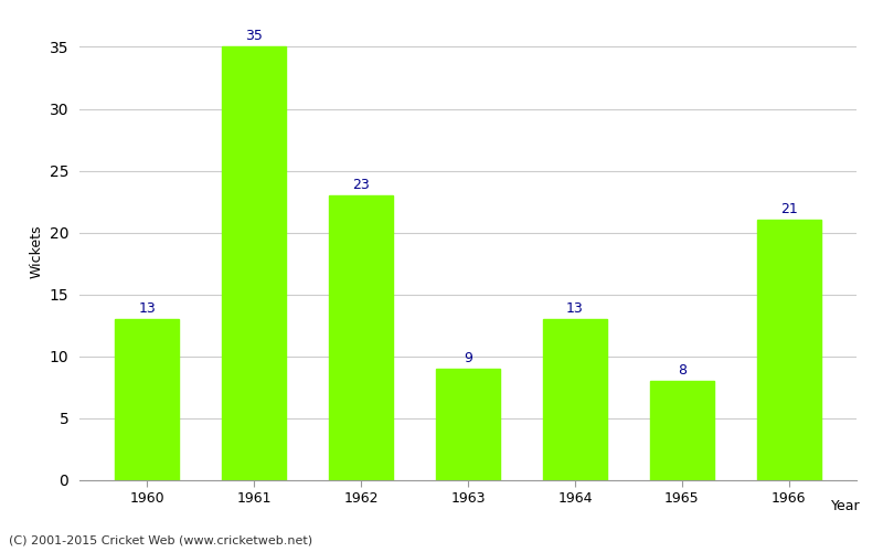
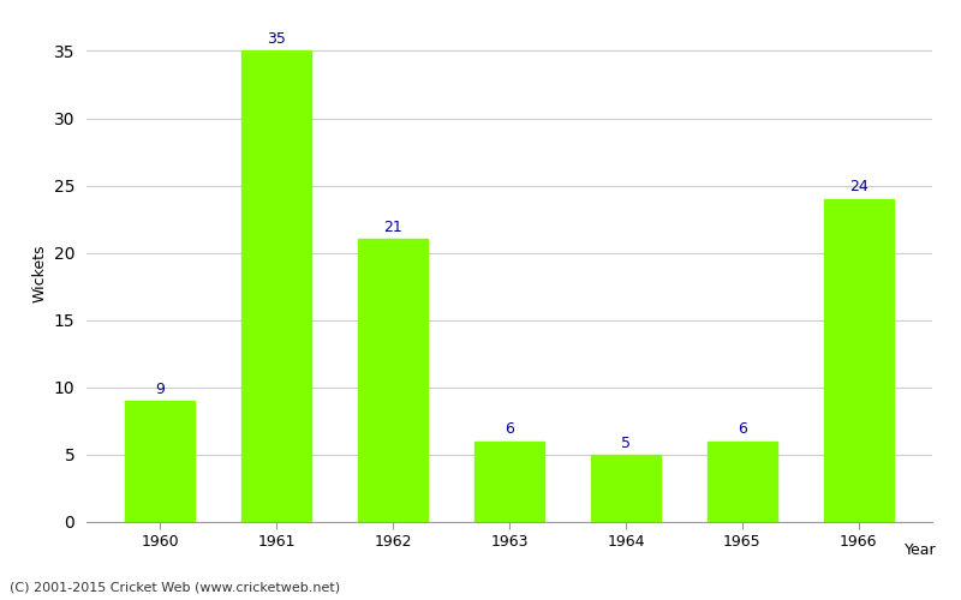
1960: 13 -> 9
1962: 23 -> 21
1963: 9 -> 6
1964: 13 -> 5
1965: 8 -> 6
1966: 21 -> 24
